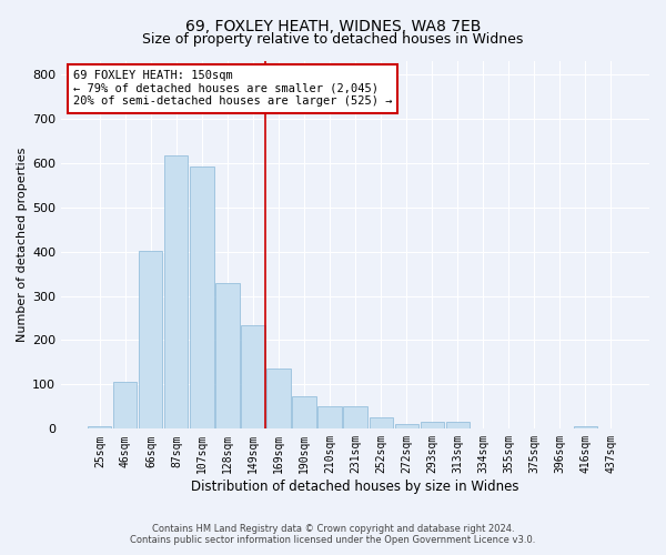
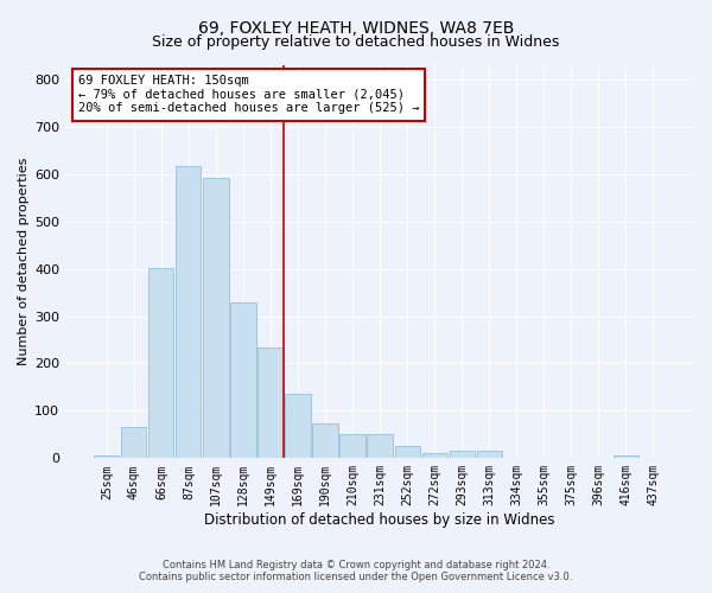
46sqm: 107 -> 65
